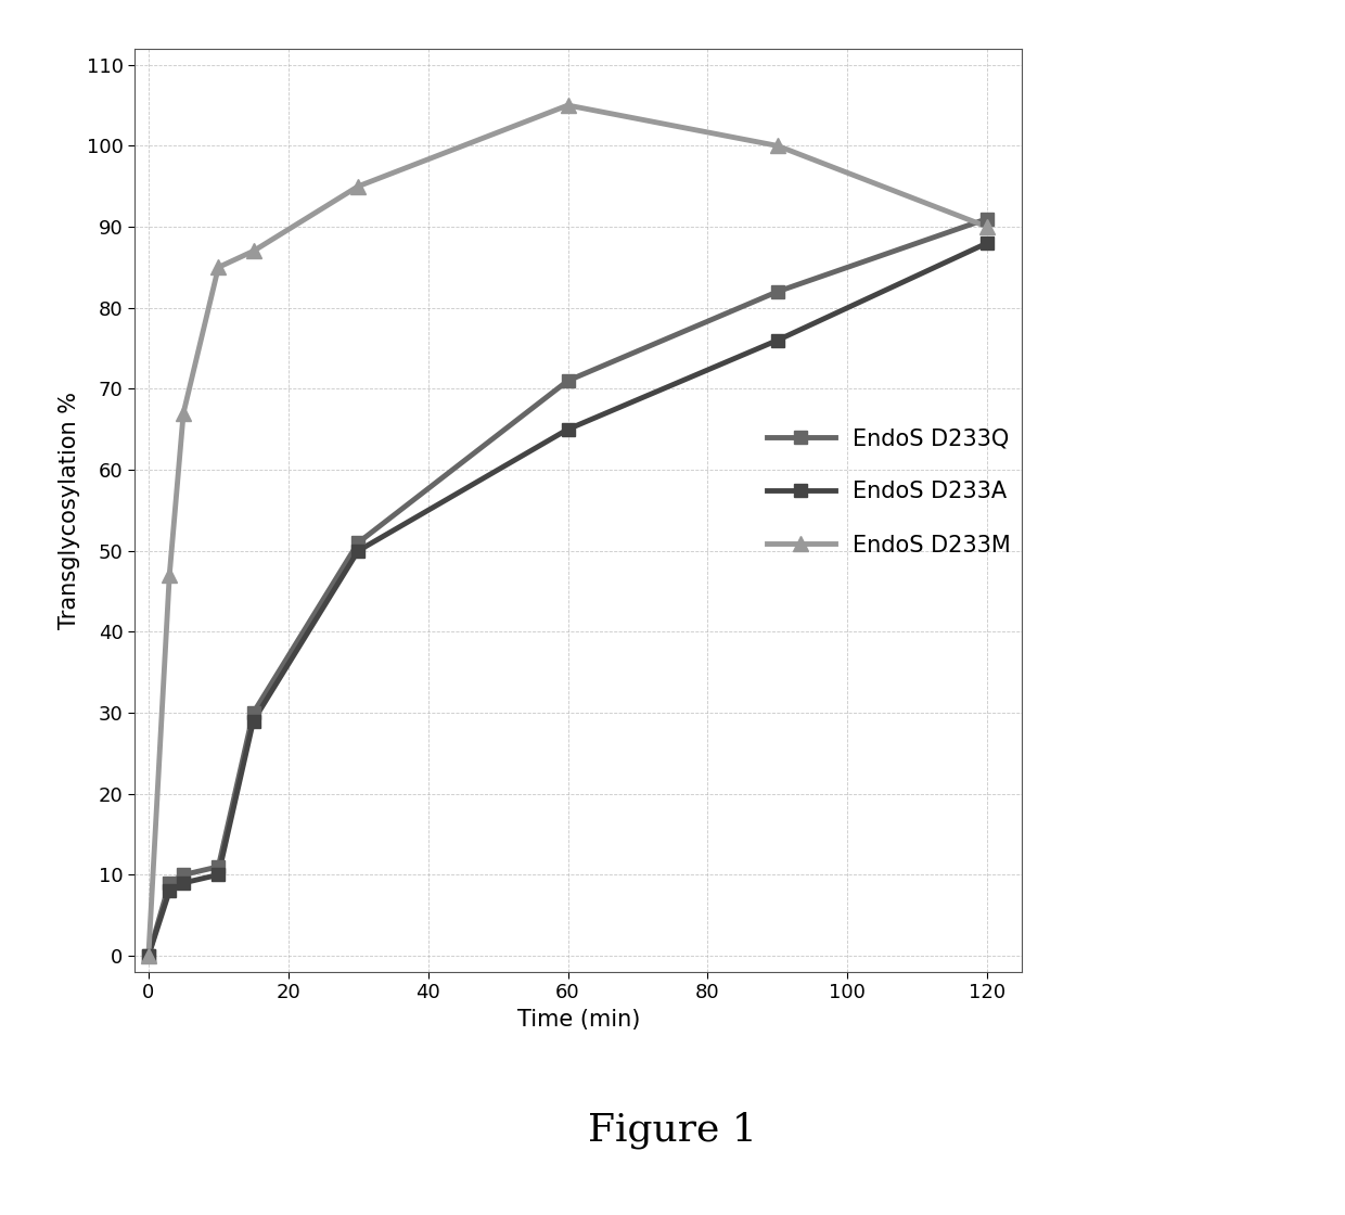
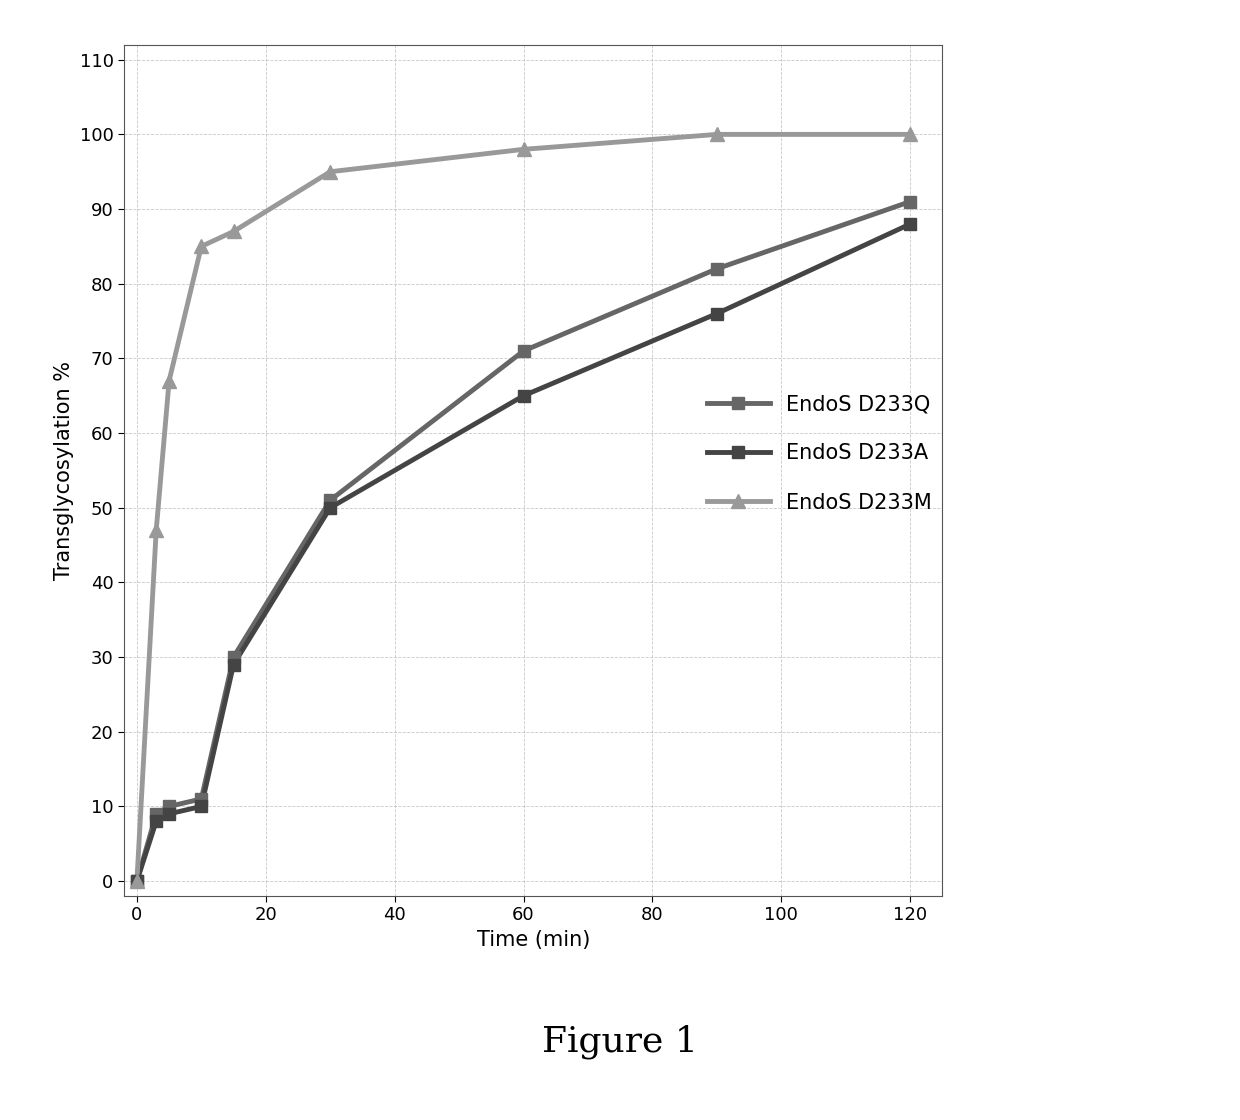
EndoS D233M/60: 105 -> 98
EndoS D233M/120: 90 -> 100
